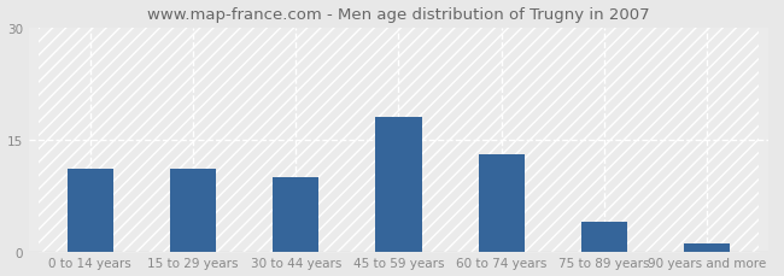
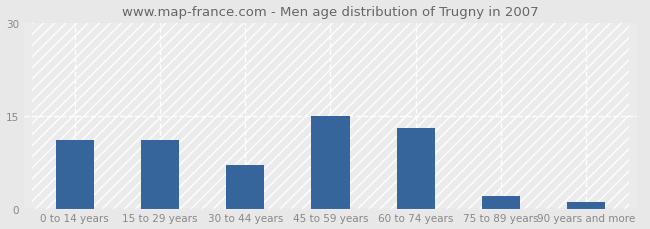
30 to 44 years: 10 -> 7
45 to 59 years: 18 -> 15
75 to 89 years: 4 -> 2
